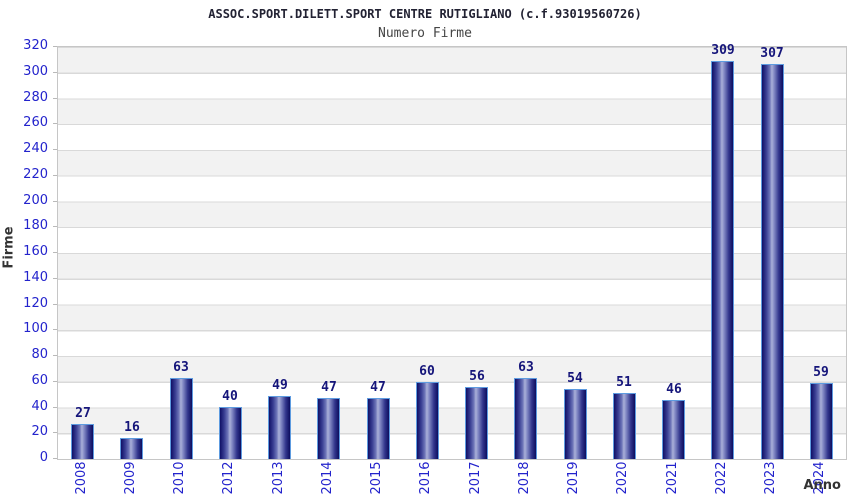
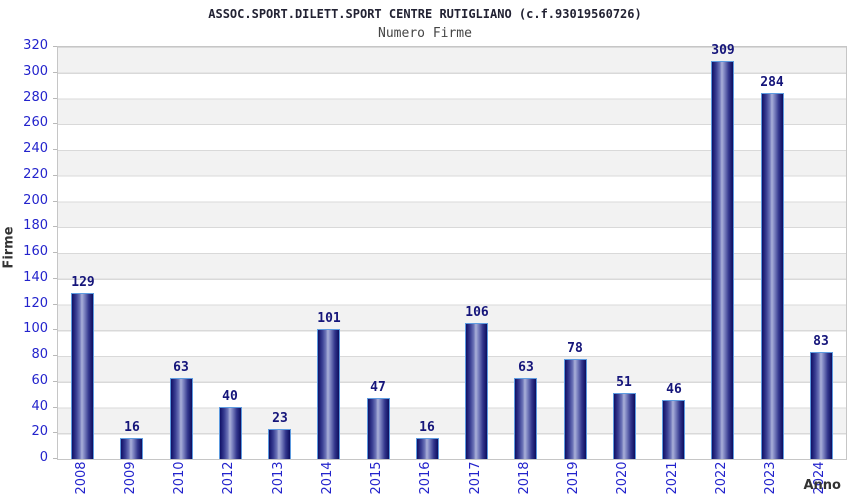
2008: 27 -> 129
2013: 49 -> 23
2014: 47 -> 101
2016: 60 -> 16
2017: 56 -> 106
2019: 54 -> 78
2023: 307 -> 284
2024: 59 -> 83
